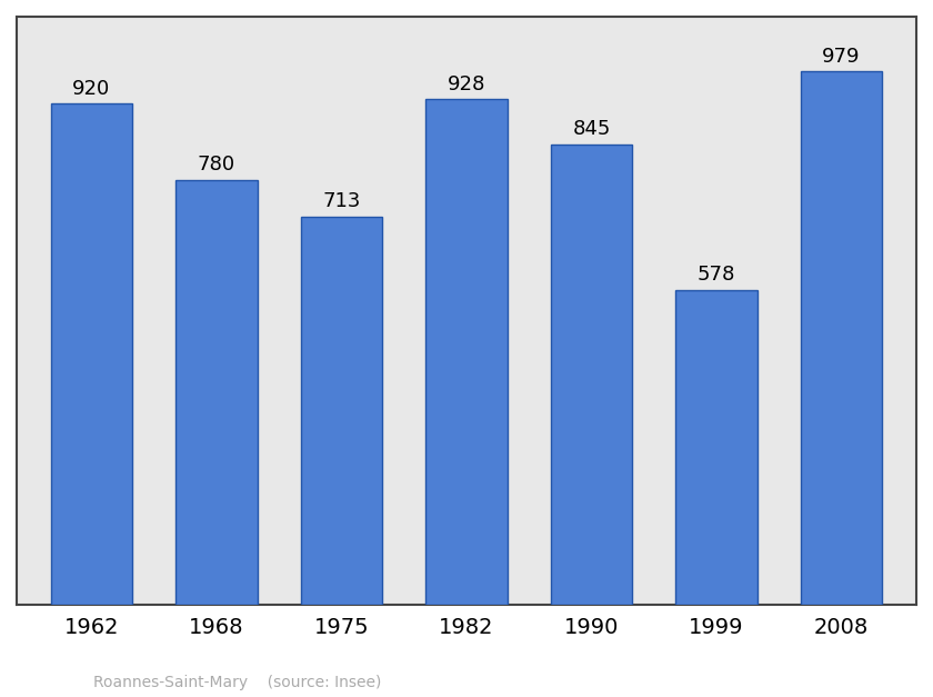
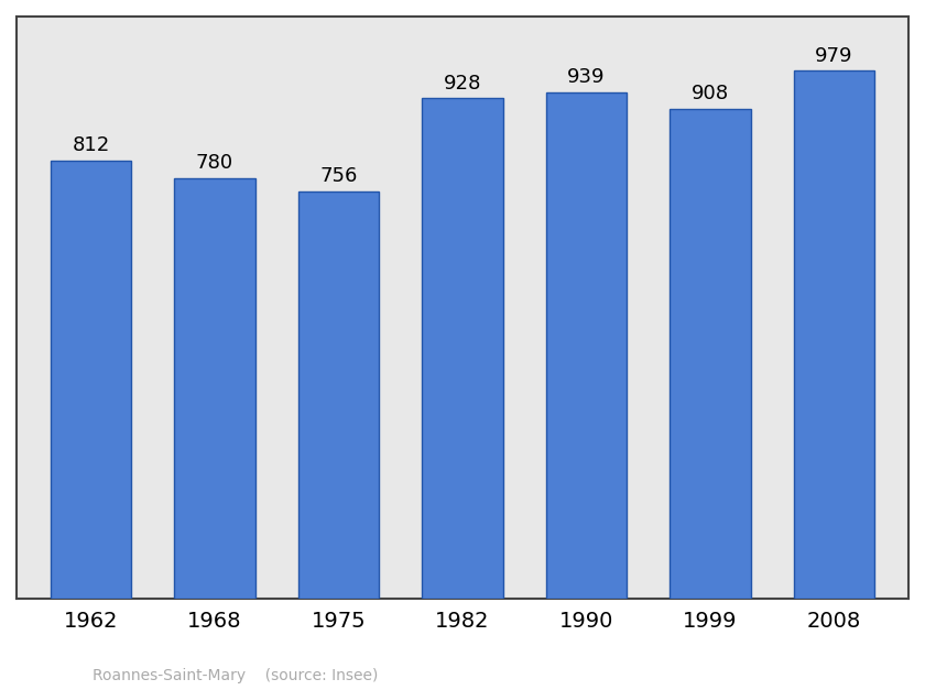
1962: 920 -> 812
1975: 713 -> 756
1990: 845 -> 939
1999: 578 -> 908
